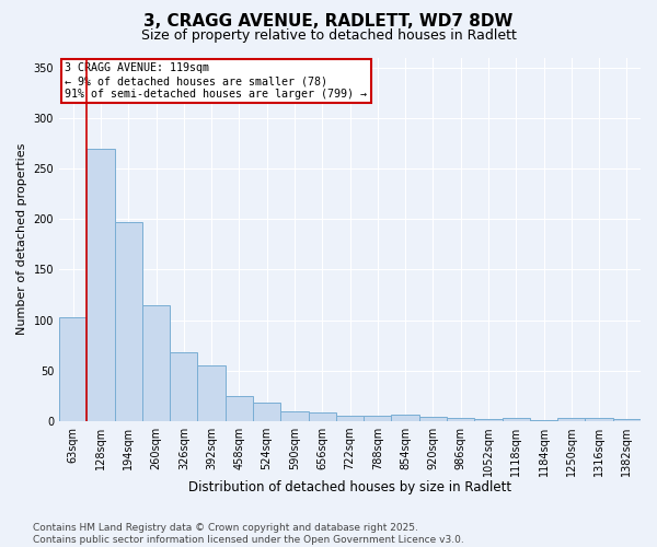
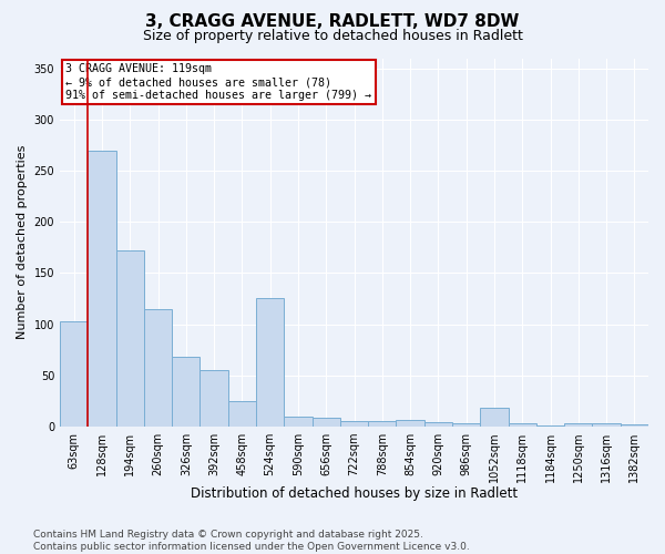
194sqm: 197 -> 172
524sqm: 18 -> 126
1052sqm: 2 -> 18
